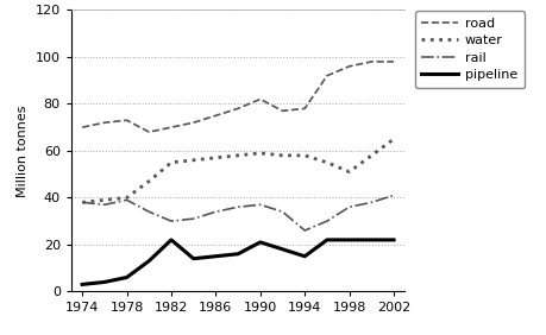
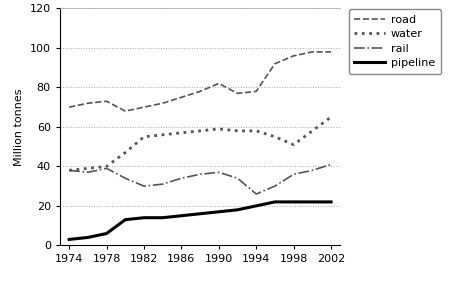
pipeline/1982: 22 -> 14
pipeline/1990: 21 -> 17
pipeline/1994: 15 -> 20
